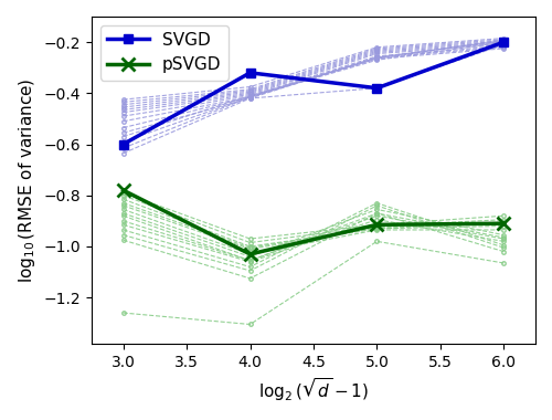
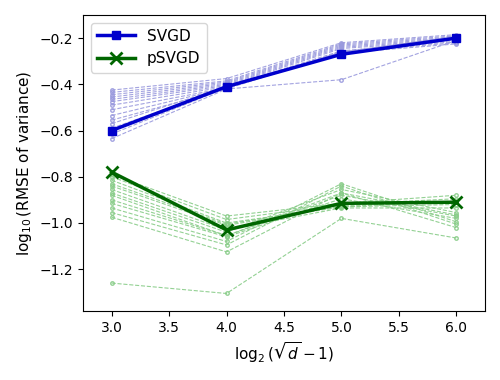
SVGD/4.0: -0.32 -> -0.41
SVGD/5.0: -0.38 -> -0.27
